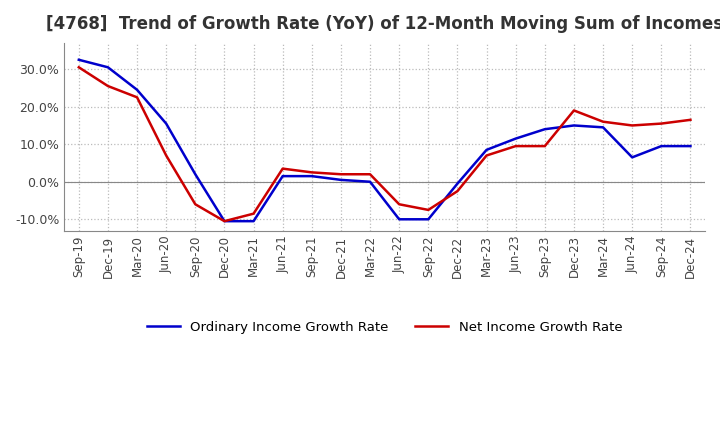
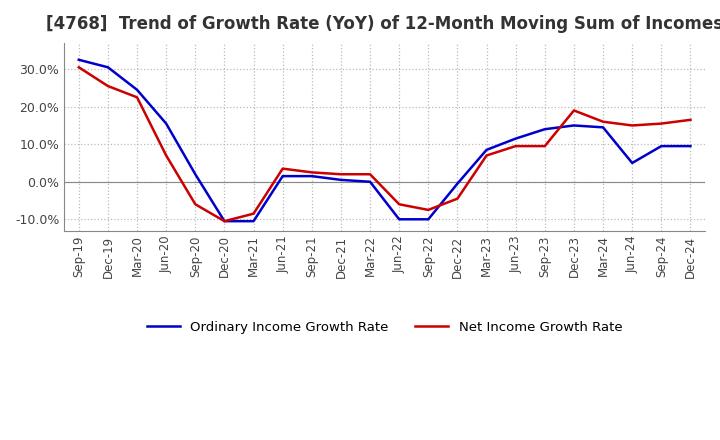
Net Income Growth Rate/Dec-22: -2.5% -> -4.5%
Ordinary Income Growth Rate/Jun-24: 6.5% -> 5.0%
